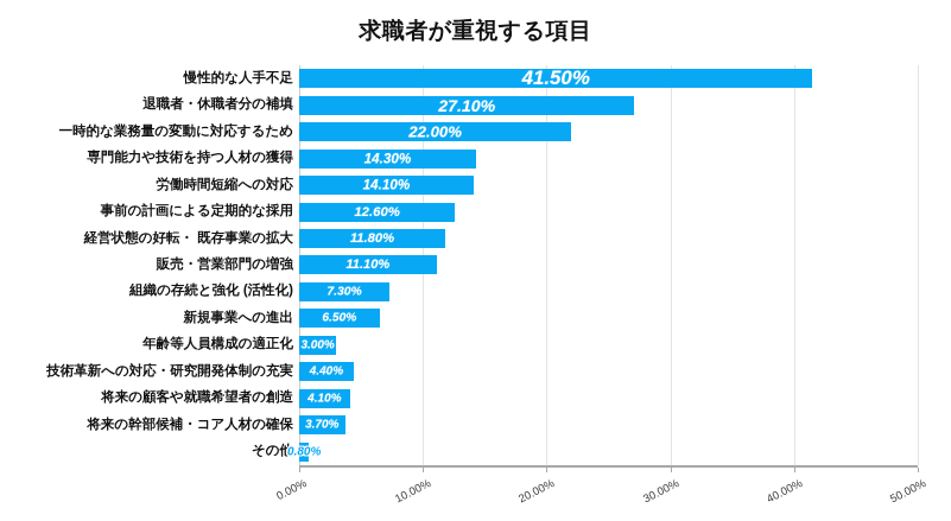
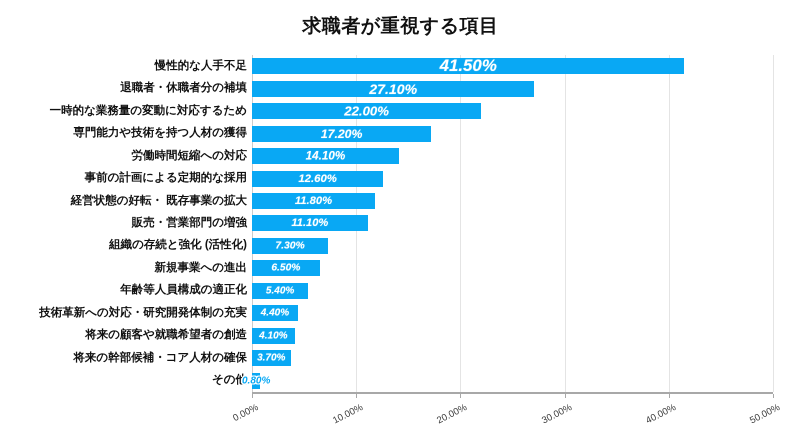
専門能力や技術を持つ人材の獲得: 14.30% -> 17.20%
年齢等人員構成の適正化: 3.00% -> 5.40%
